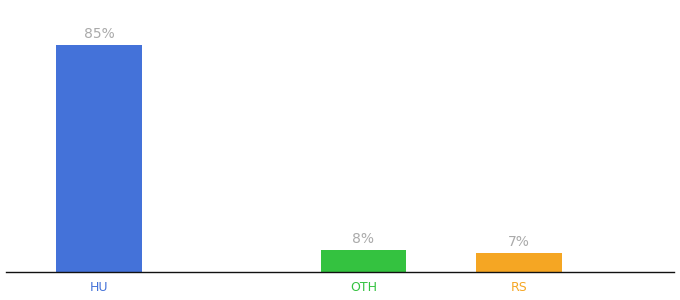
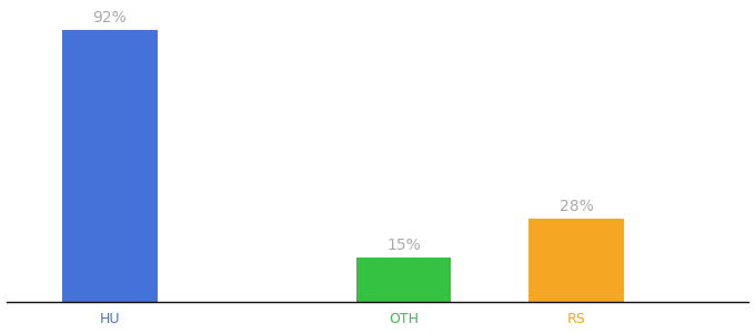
HU: 85% -> 92%
OTH: 8% -> 15%
RS: 7% -> 28%
